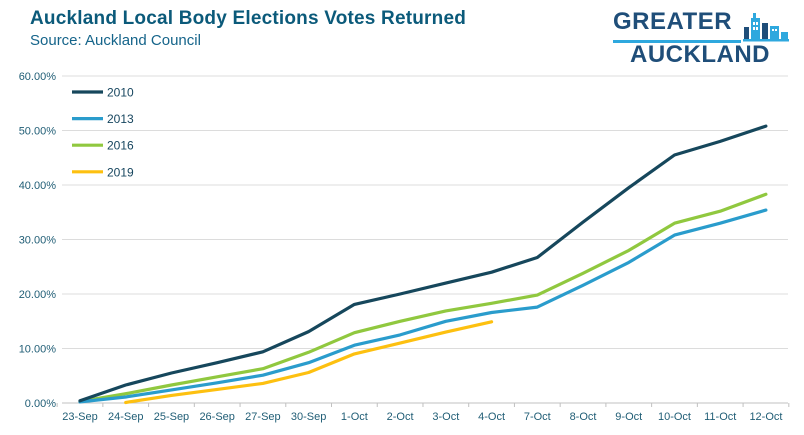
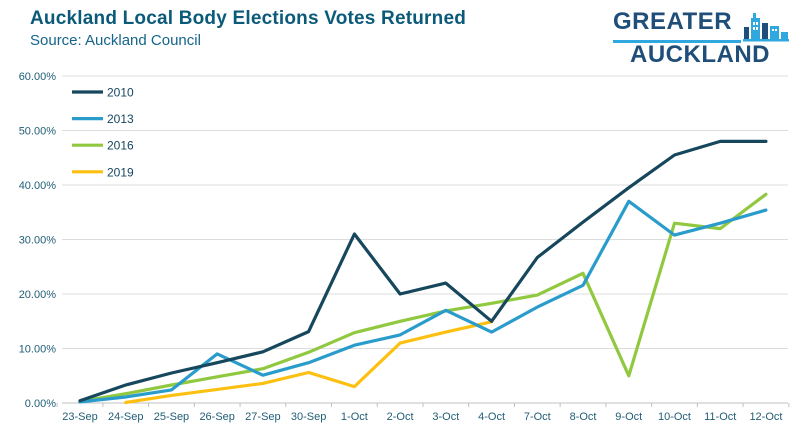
2013/26-Sep: 4% -> 9%
2010/1-Oct: 18% -> 31%
2019/1-Oct: 9% -> 3%
2013/3-Oct: 15% -> 17%
2010/4-Oct: 24% -> 15%
2013/4-Oct: 17% -> 13%
2013/9-Oct: 26% -> 37%
2016/9-Oct: 28% -> 5%
2016/11-Oct: 35% -> 32%
2010/12-Oct: 51% -> 48%
